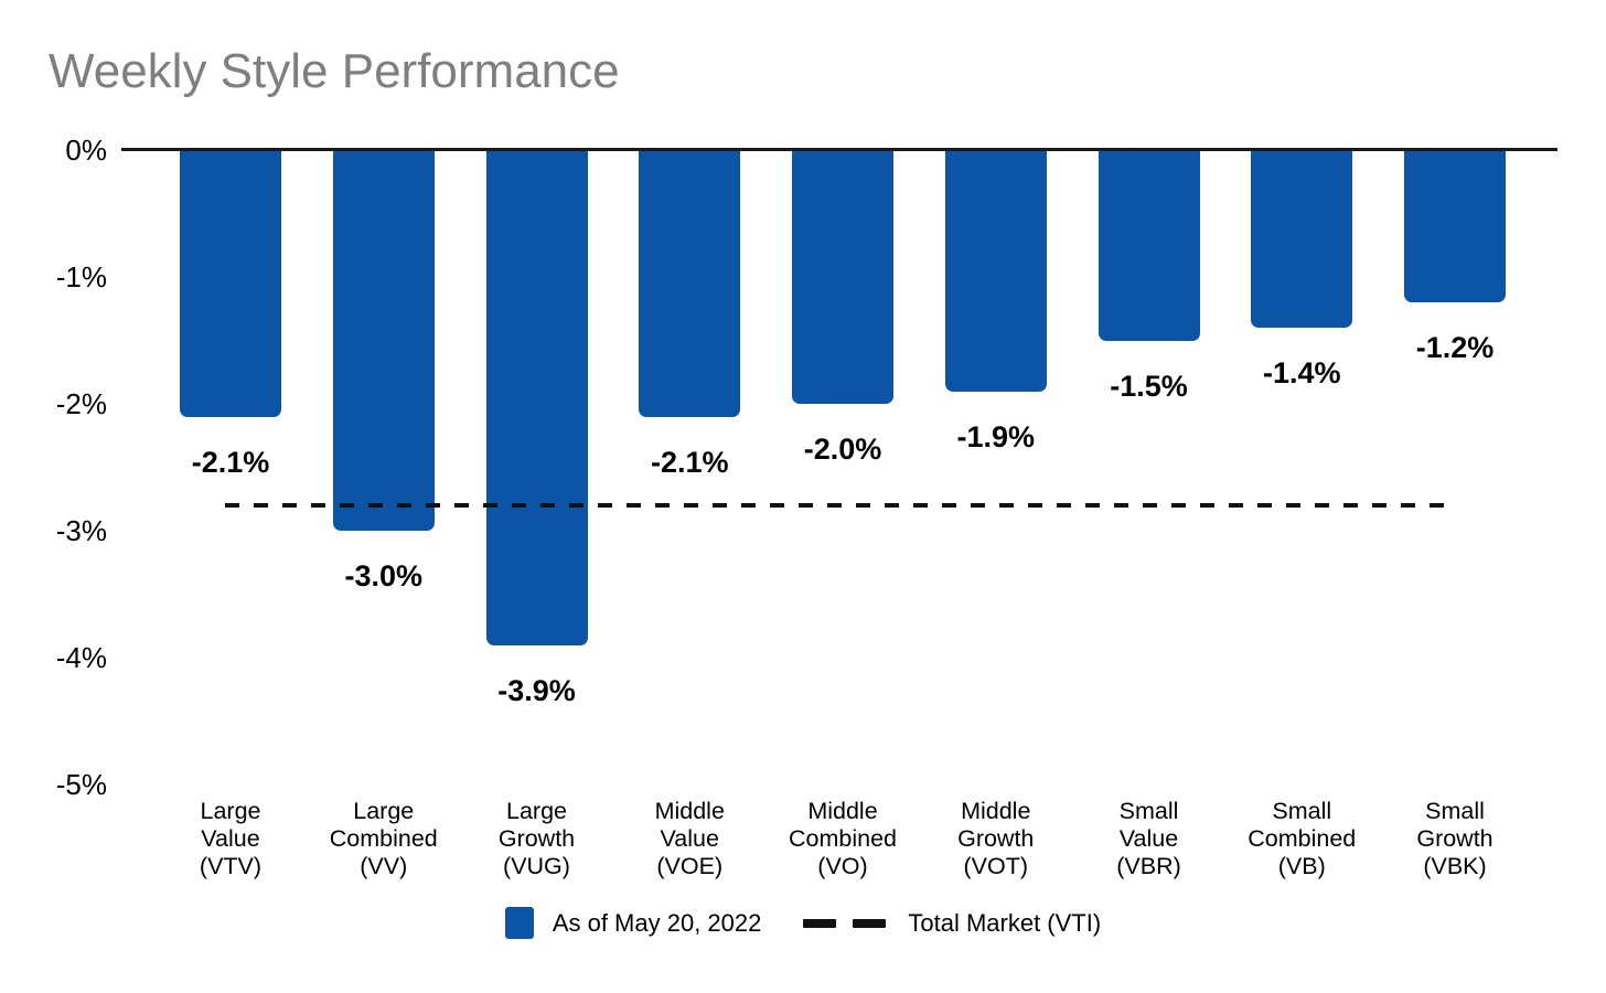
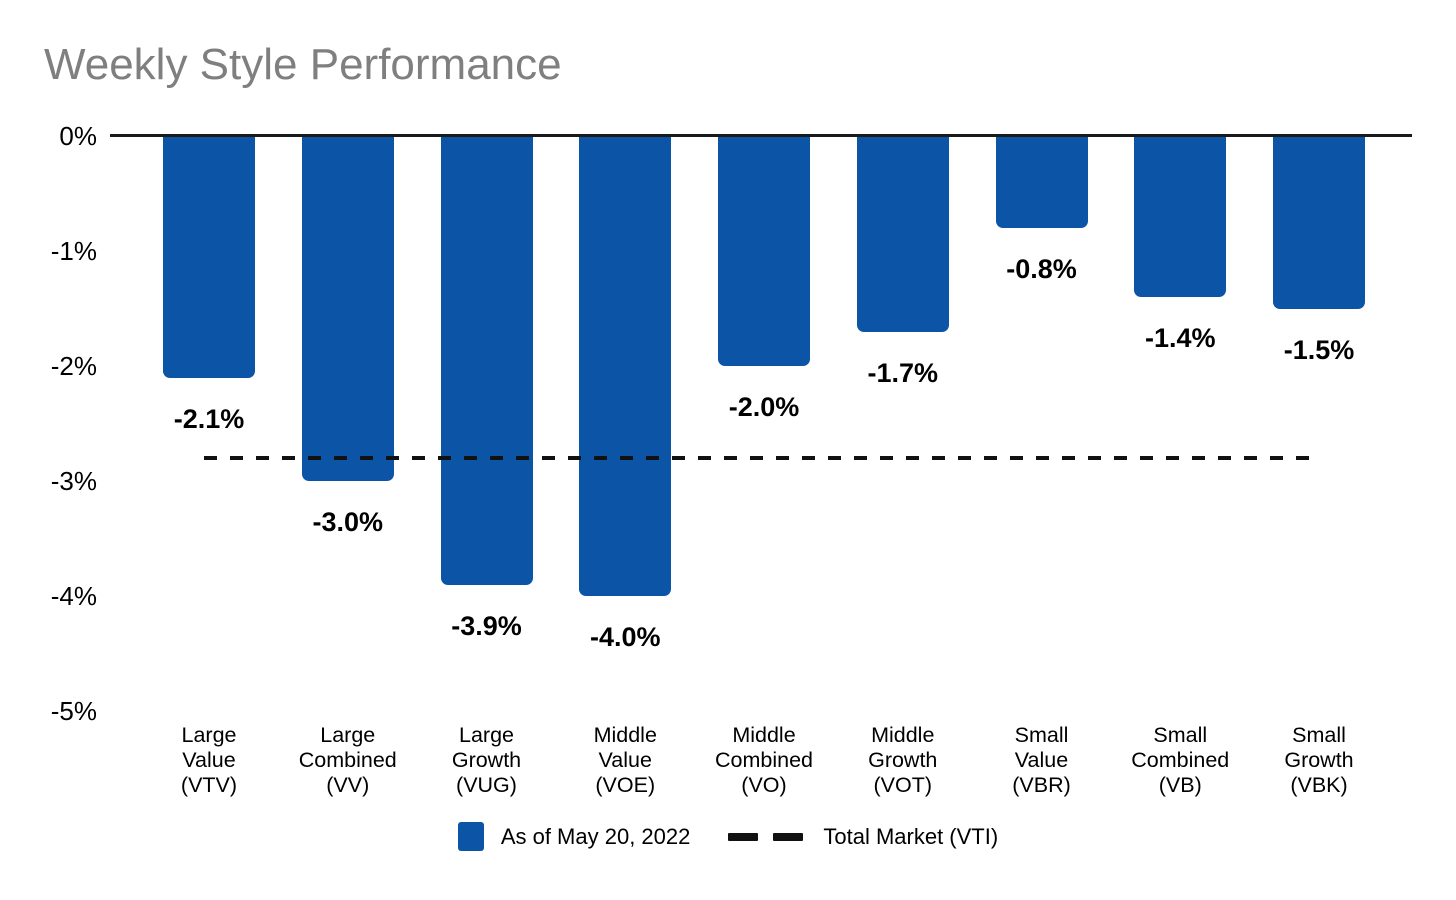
Middle Value (VOE): -2.1% -> -4.0%
Middle Growth (VOT): -1.9% -> -1.7%
Small Value (VBR): -1.5% -> -0.8%
Small Growth (VBK): -1.2% -> -1.5%
